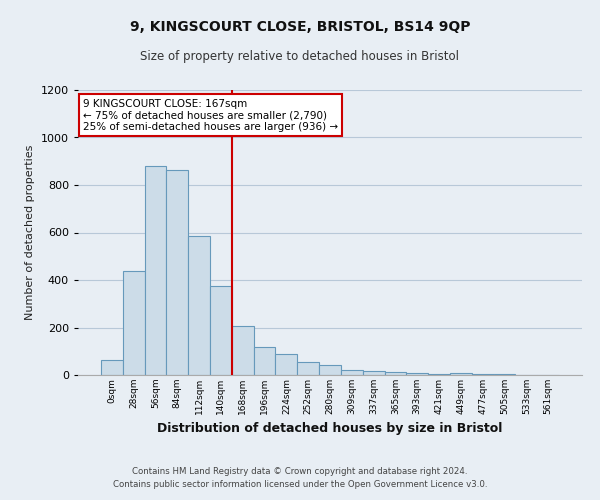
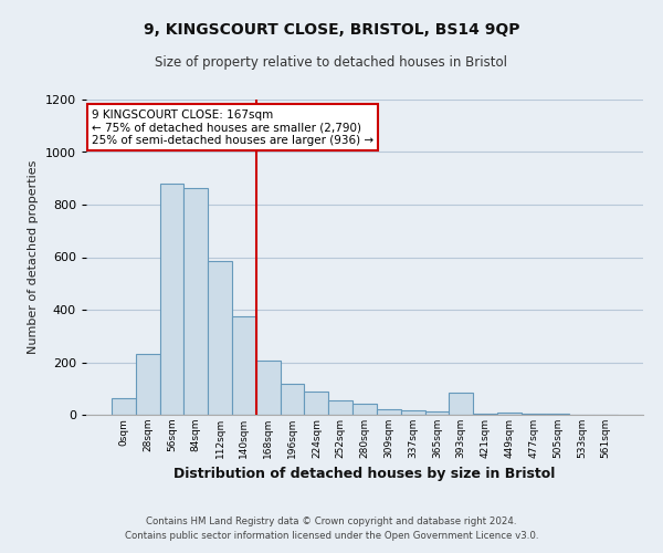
28sqm: 440 -> 230
393sqm: 10 -> 85
